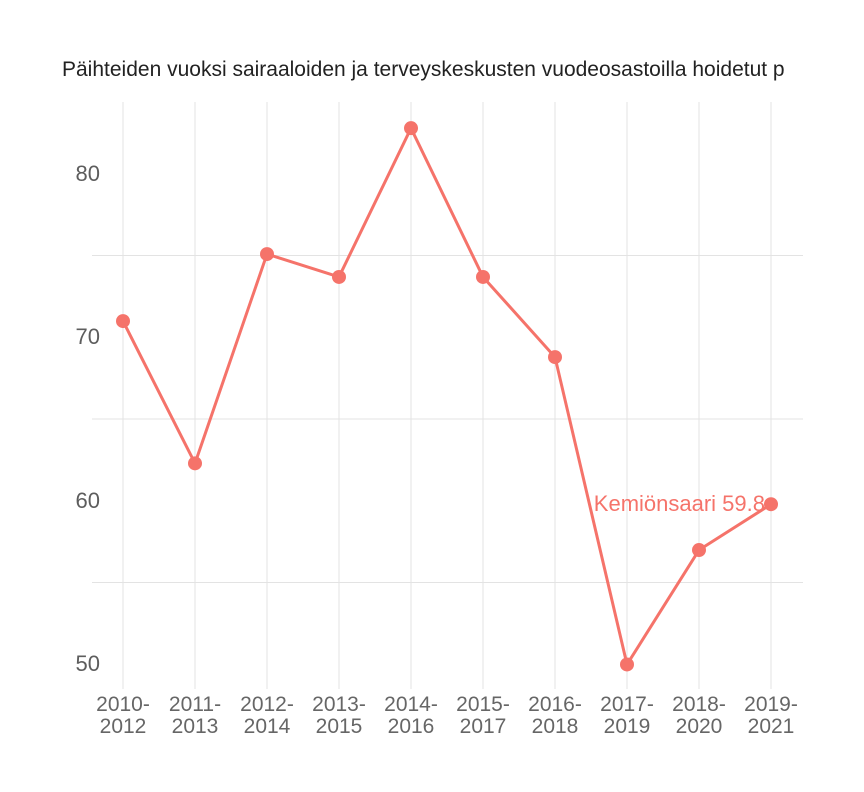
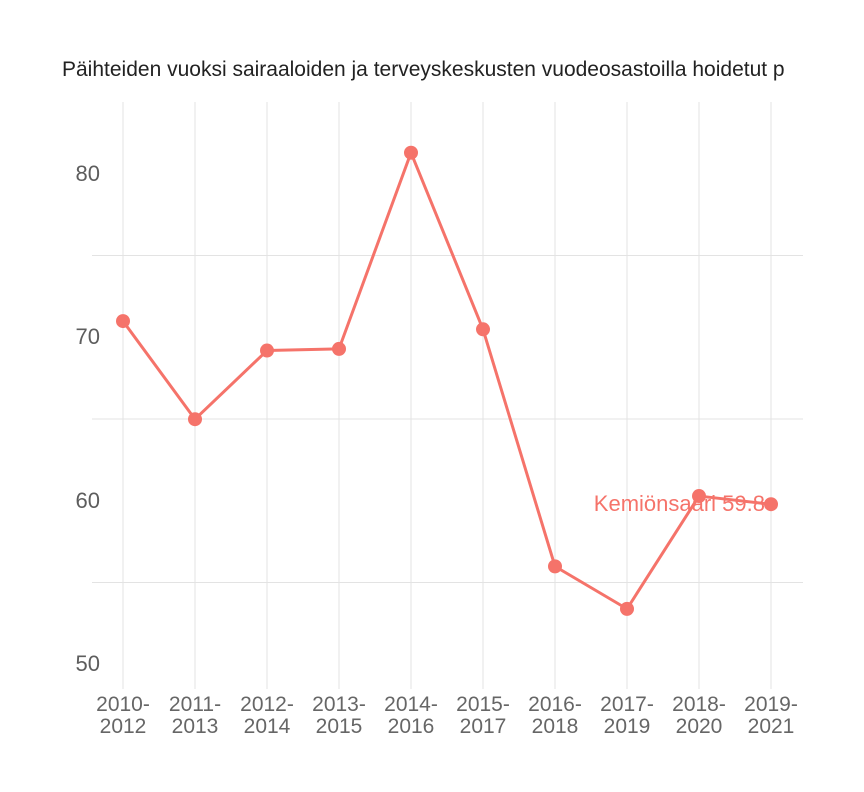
2011-2013: 62.3 -> 65.0
2012-2014: 75.1 -> 69.2
2013-2015: 73.7 -> 69.3
2014-2016: 82.8 -> 81.3
2015-2017: 73.7 -> 70.5
2016-2018: 68.8 -> 56.0
2017-2019: 50.0 -> 53.4
2018-2020: 57.0 -> 60.3
